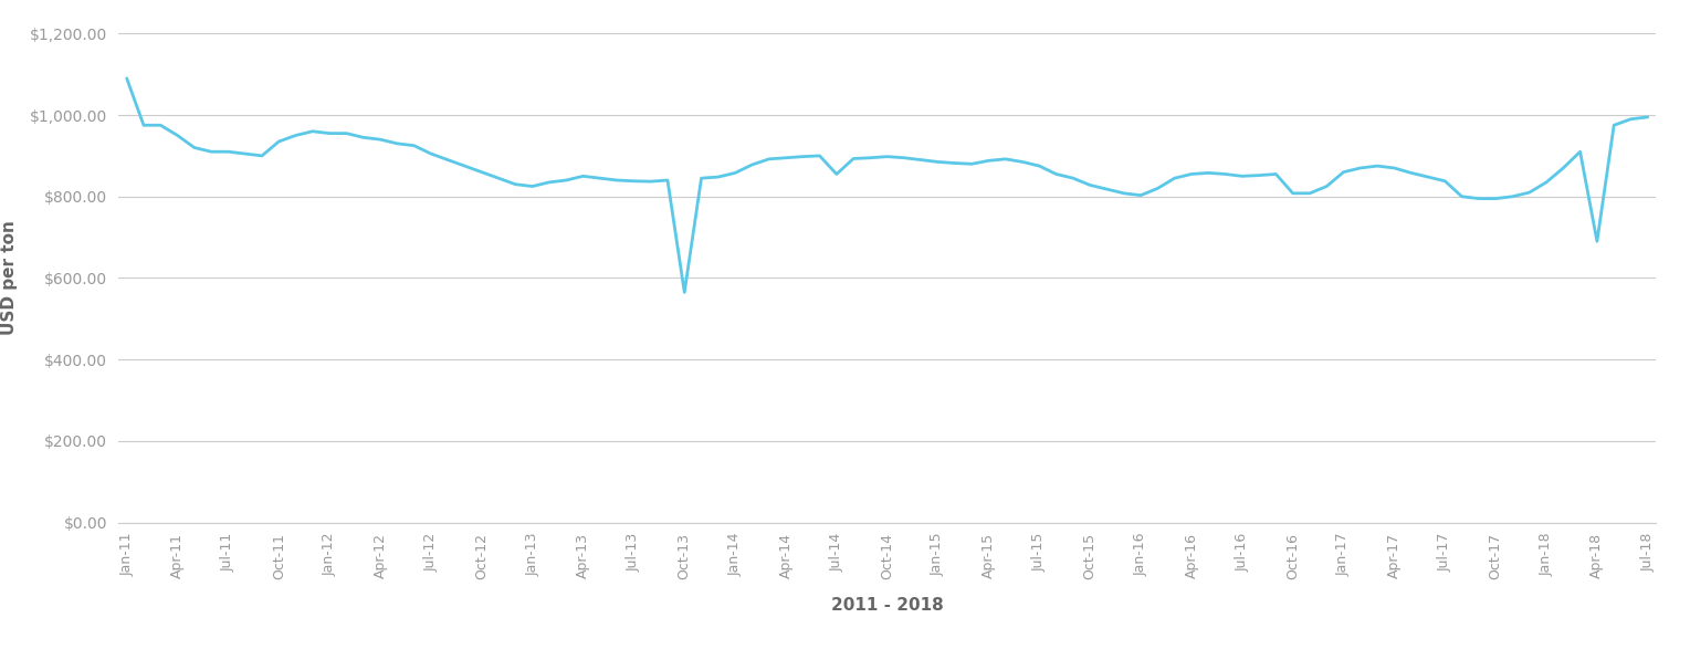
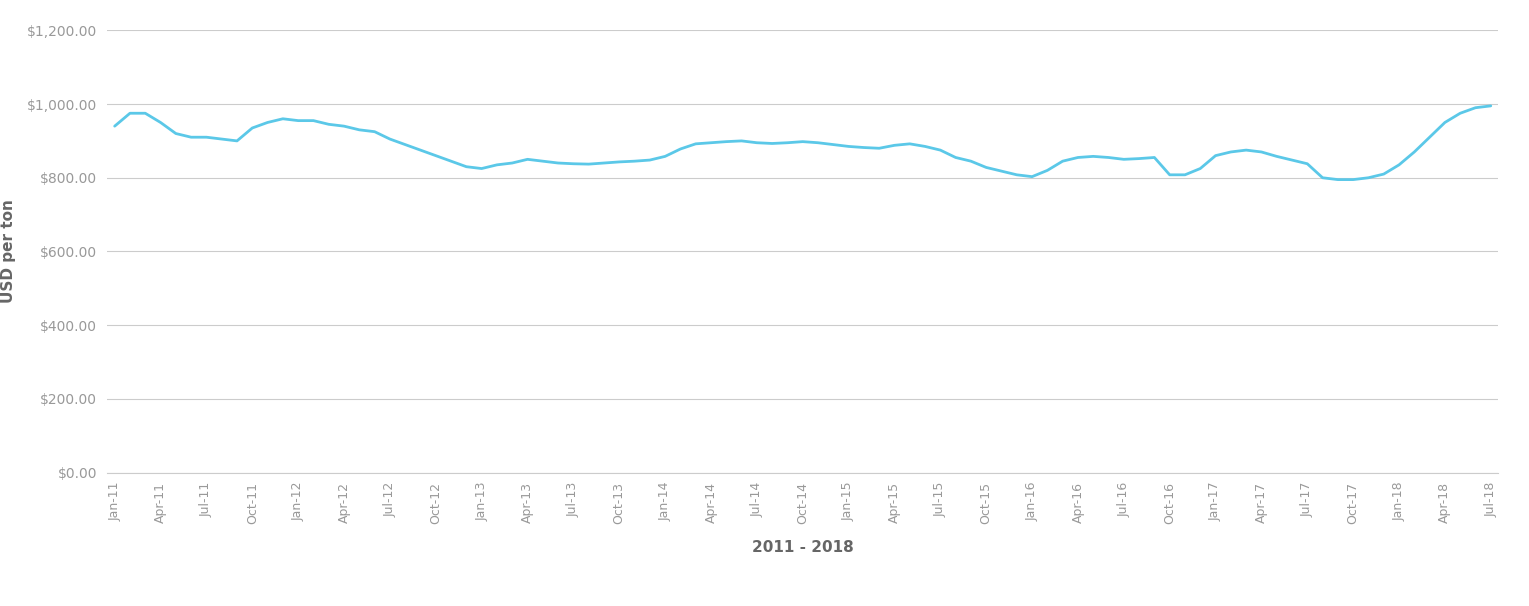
Jan-11: $1,090 -> $940
Oct-13: $565 -> $843
Jul-14: $855 -> $895
Apr-18: $690 -> $950
